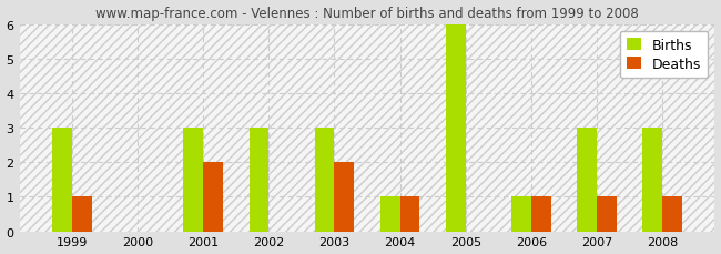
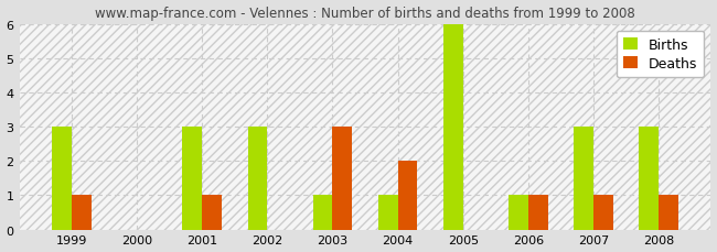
Deaths/2001: 2 -> 1
Births/2003: 3 -> 1
Deaths/2003: 2 -> 3
Deaths/2004: 1 -> 2
